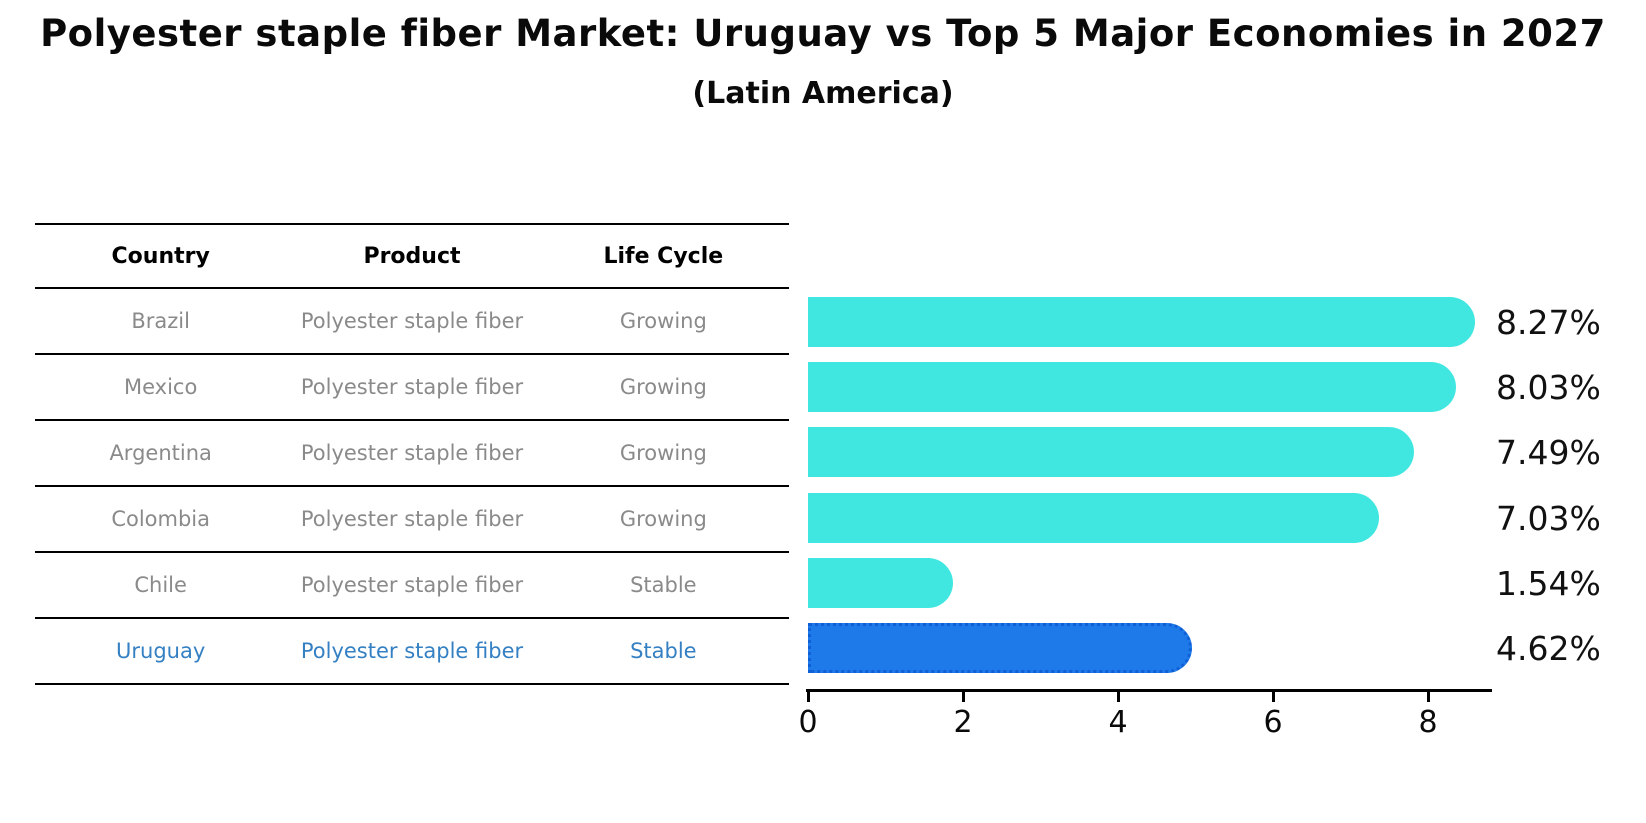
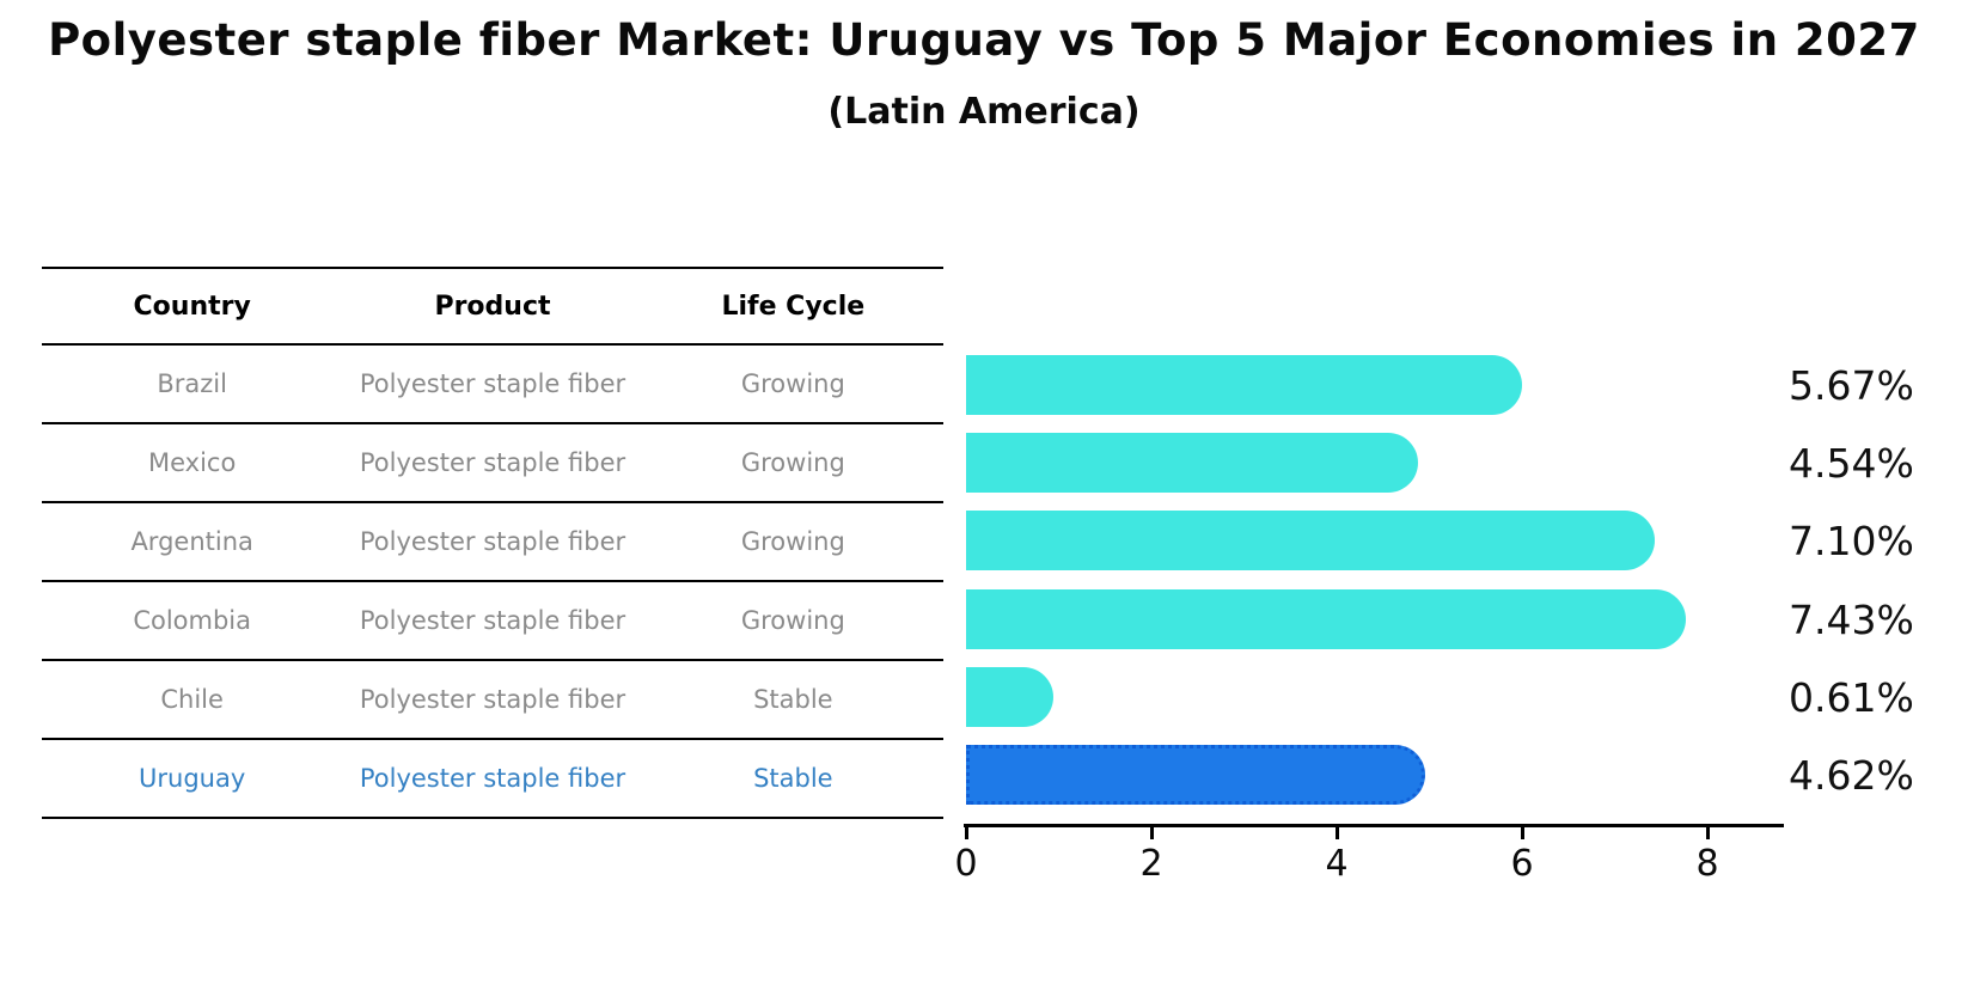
Brazil: 8.27% -> 5.67%
Mexico: 8.03% -> 4.54%
Argentina: 7.49% -> 7.10%
Colombia: 7.03% -> 7.43%
Chile: 1.54% -> 0.61%
